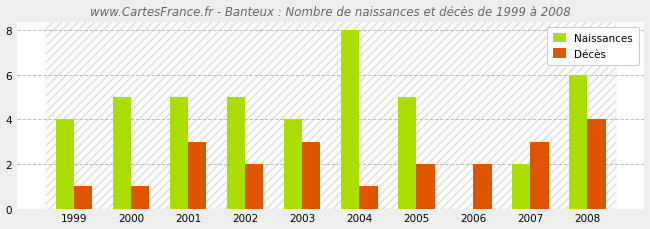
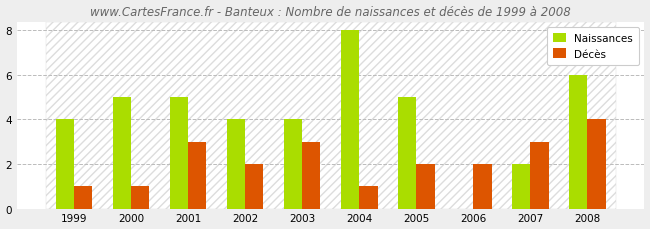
Naissances/2002: 5 -> 4
